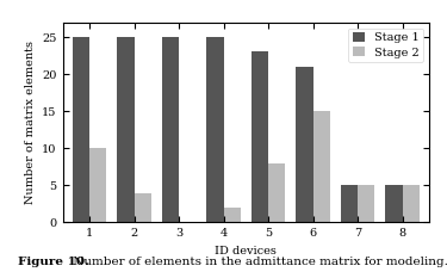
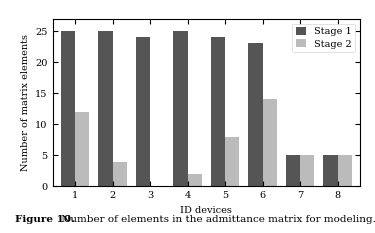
Stage 2/1: 10 -> 12
Stage 1/3: 25 -> 24
Stage 1/5: 23 -> 24
Stage 1/6: 21 -> 23
Stage 2/6: 15 -> 14
